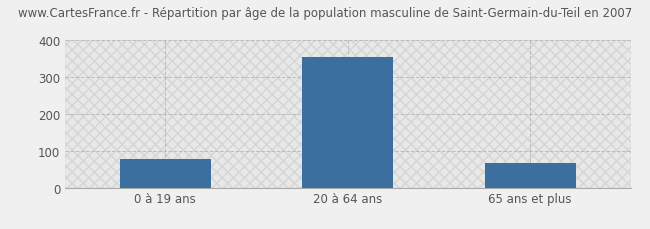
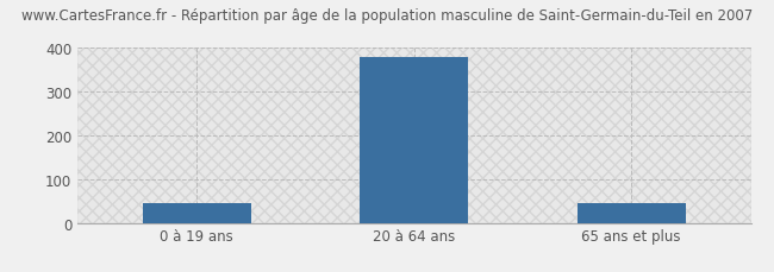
0 à 19 ans: 78 -> 45
20 à 64 ans: 355 -> 380
65 ans et plus: 68 -> 45
